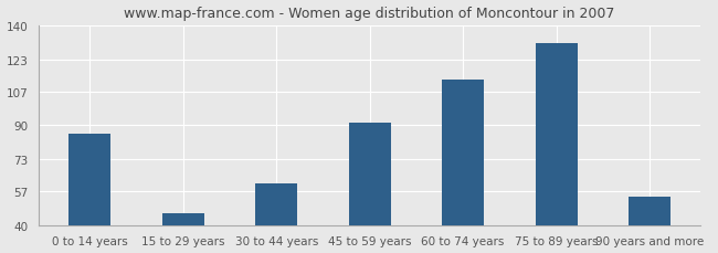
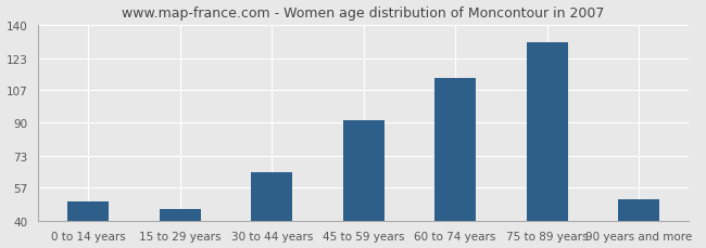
0 to 14 years: 86 -> 50
30 to 44 years: 61 -> 65
90 years and more: 54 -> 51
